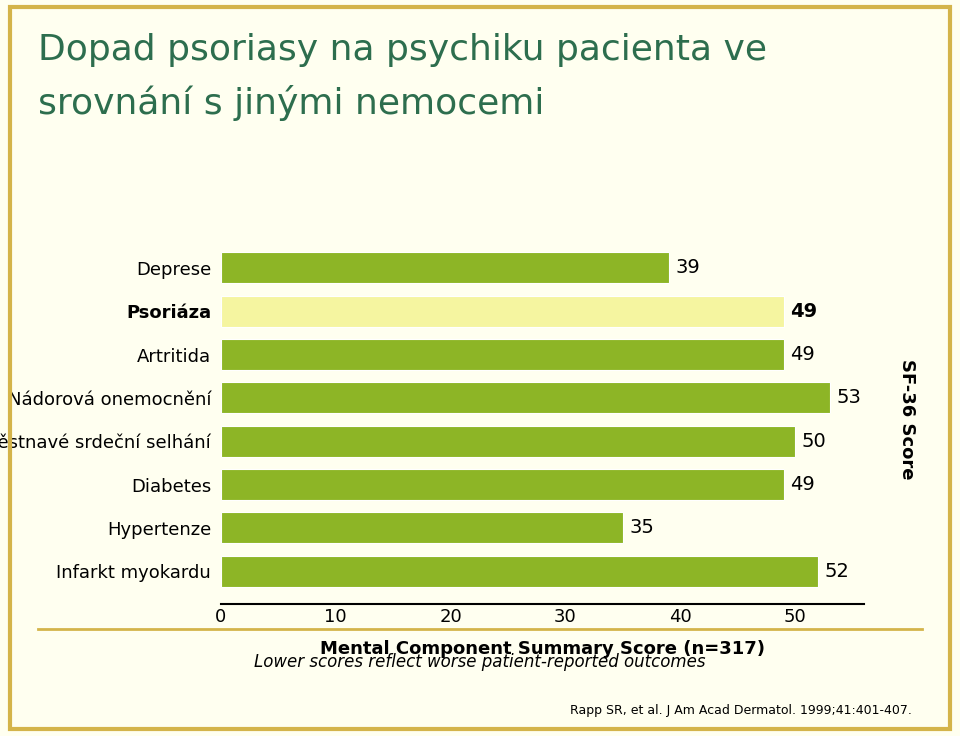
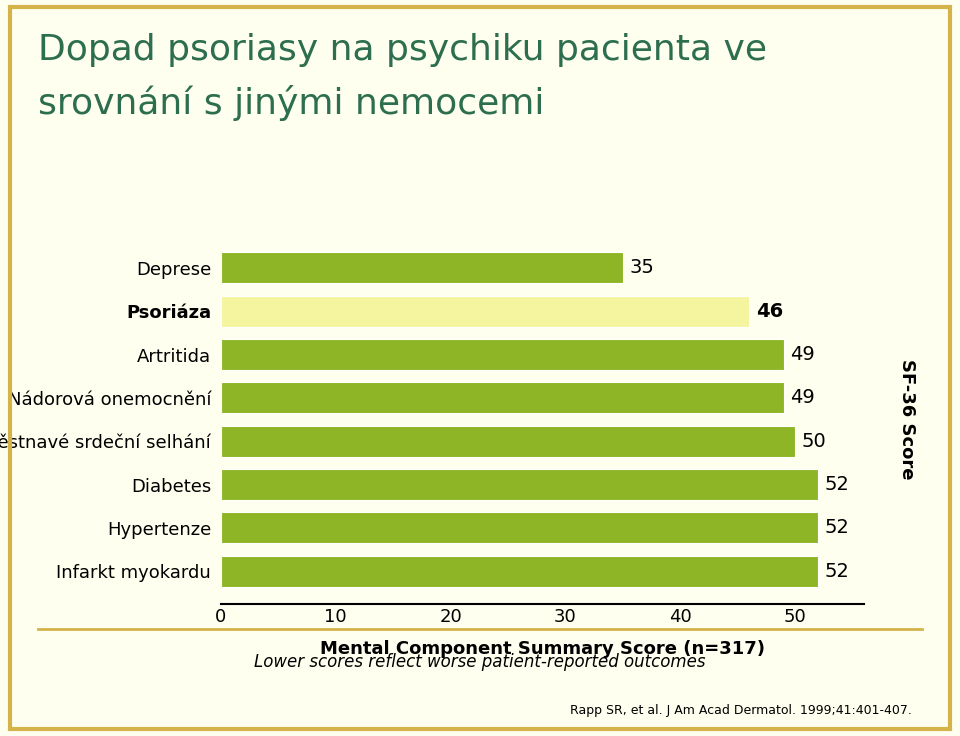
Deprese: 39 -> 35
Psoriáza: 49 -> 46
Nádorová onemocnění: 53 -> 49
Diabetes: 49 -> 52
Hypertenze: 35 -> 52
